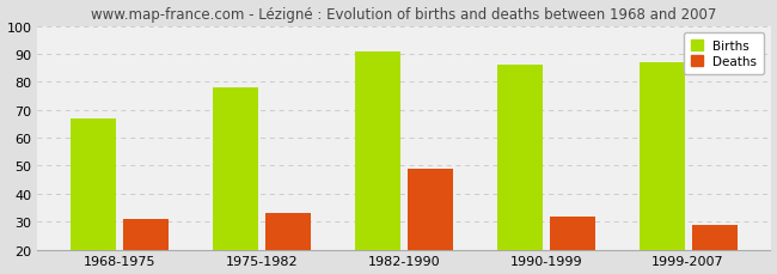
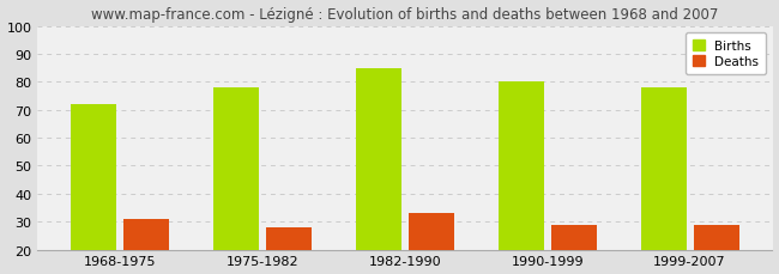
Births/1968-1975: 67 -> 72
Deaths/1975-1982: 33 -> 28
Births/1982-1990: 91 -> 85
Deaths/1982-1990: 49 -> 33
Births/1990-1999: 86 -> 80
Deaths/1990-1999: 32 -> 29
Births/1999-2007: 87 -> 78
